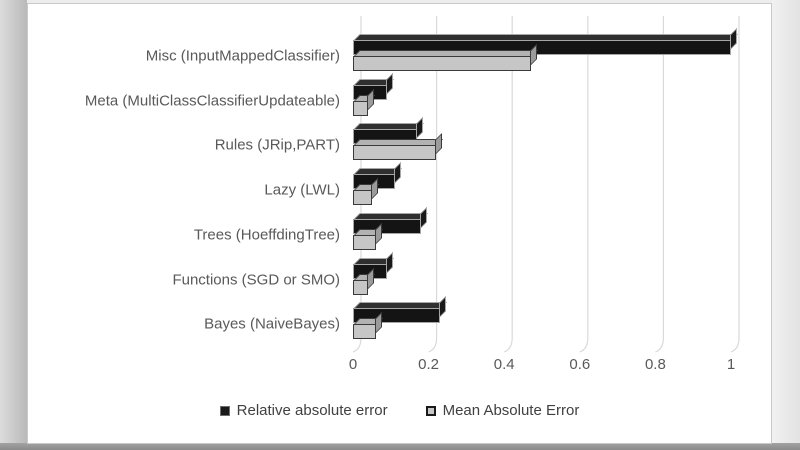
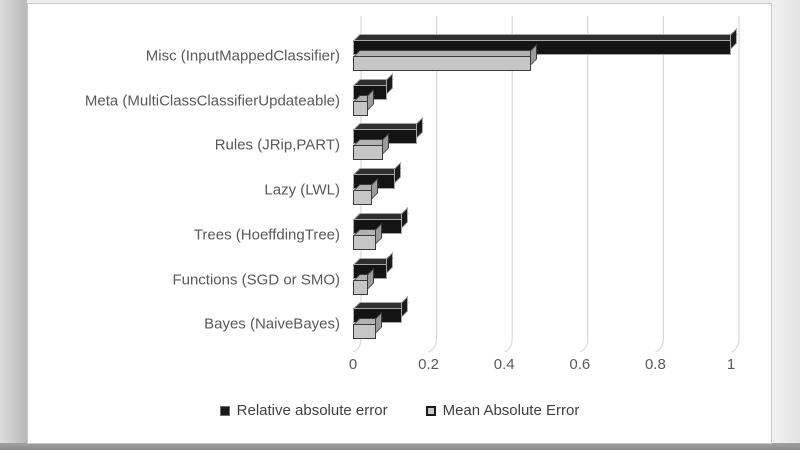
Mean Absolute Error/Rules (JRip,PART): 0.22 -> 0.08
Relative absolute error/Trees (HoeffdingTree): 0.18 -> 0.13
Relative absolute error/Bayes (NaiveBayes): 0.23 -> 0.13
